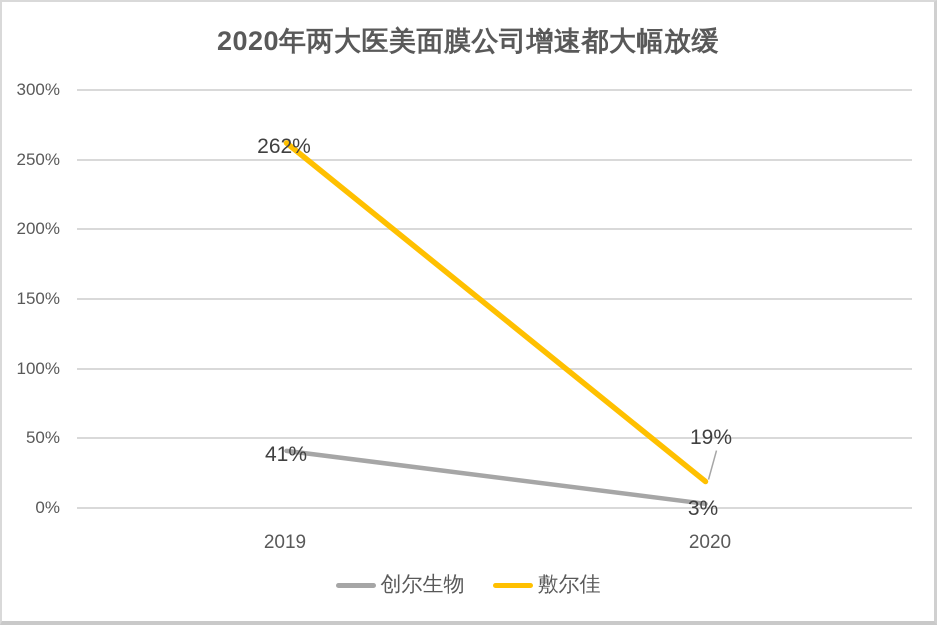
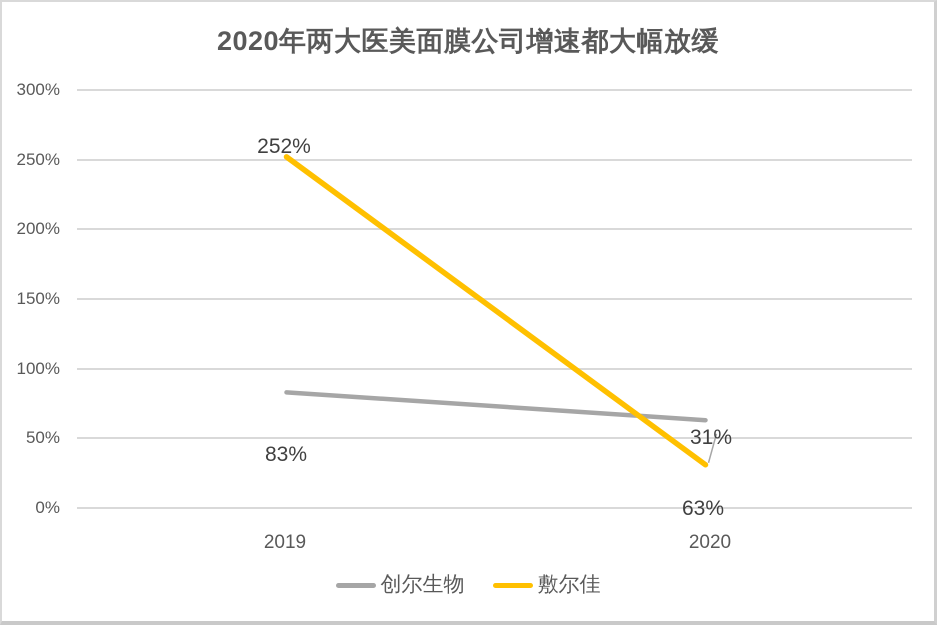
创尔生物/2019: 41% -> 83%
敷尔佳/2019: 262% -> 252%
创尔生物/2020: 3% -> 63%
敷尔佳/2020: 19% -> 31%
